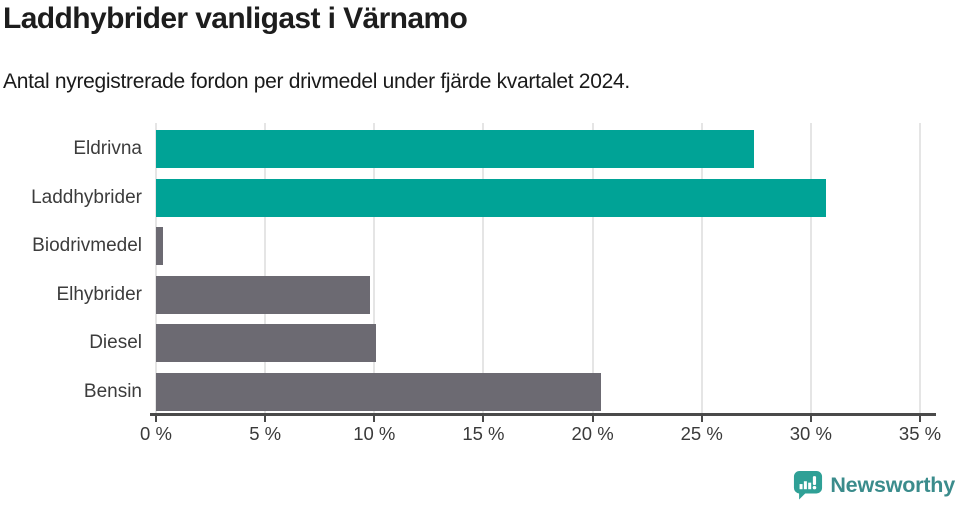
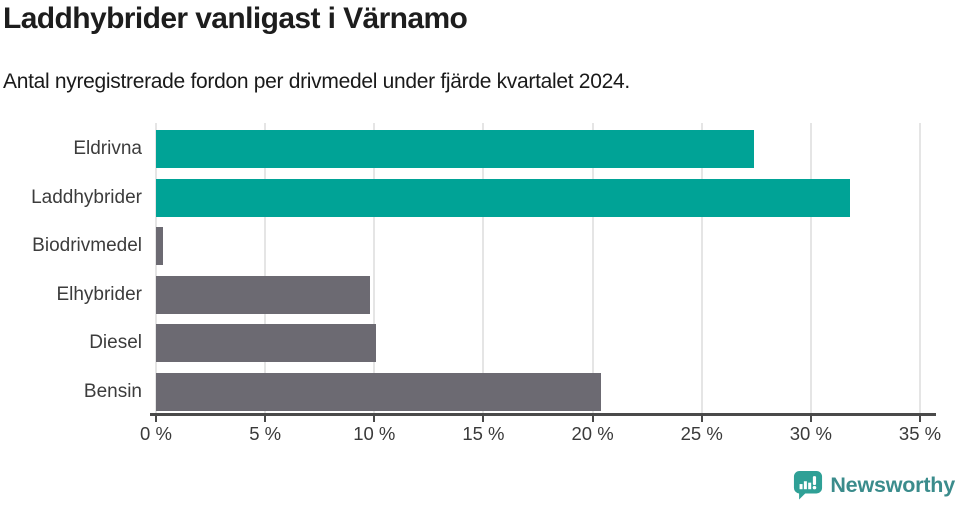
Laddhybrider: 30.7% -> 31.8%
